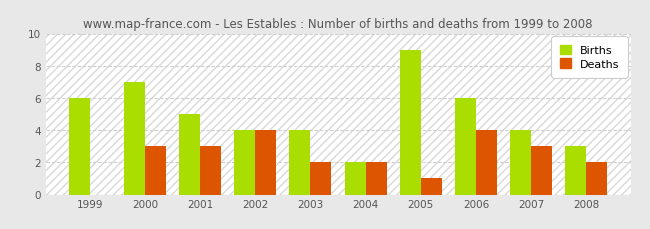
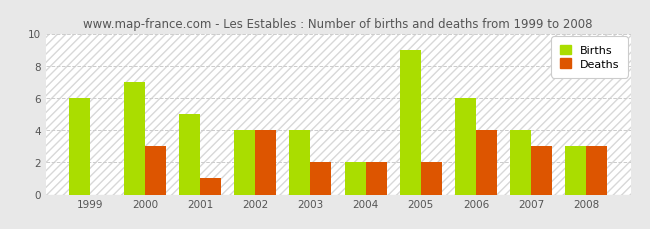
Deaths/2001: 3 -> 1
Deaths/2005: 1 -> 2
Deaths/2008: 2 -> 3
